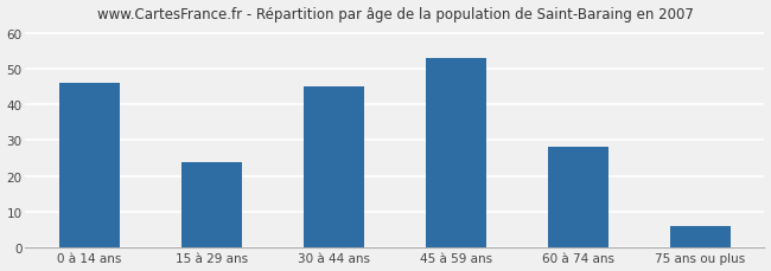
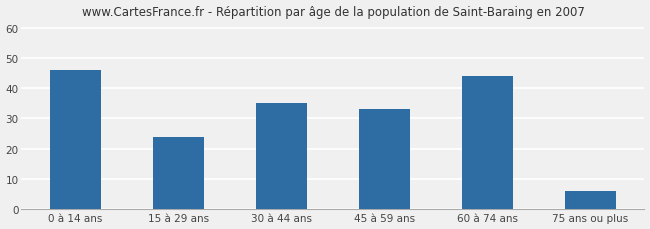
30 à 44 ans: 45 -> 35
45 à 59 ans: 53 -> 33
60 à 74 ans: 28 -> 44
